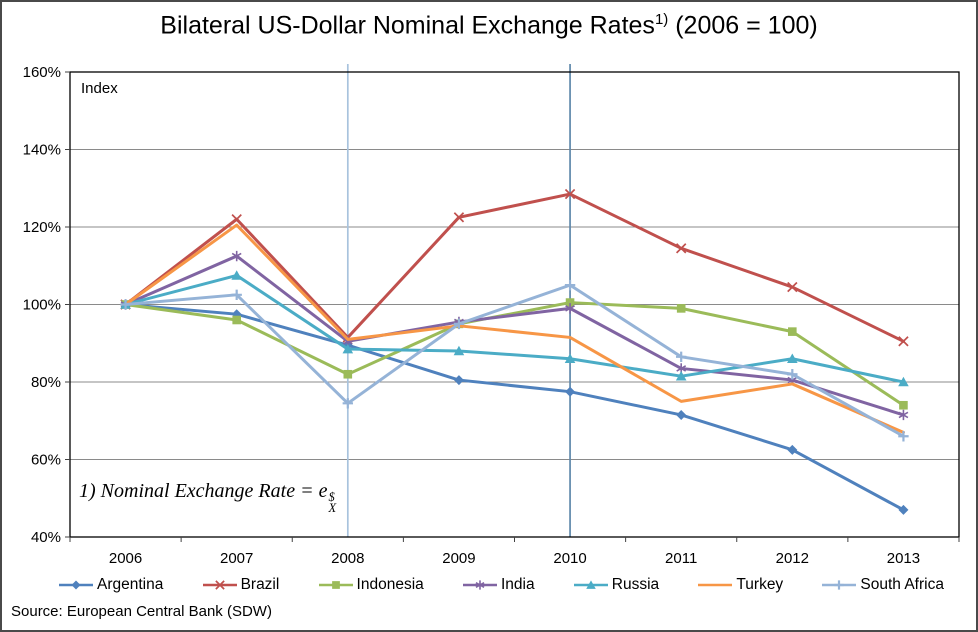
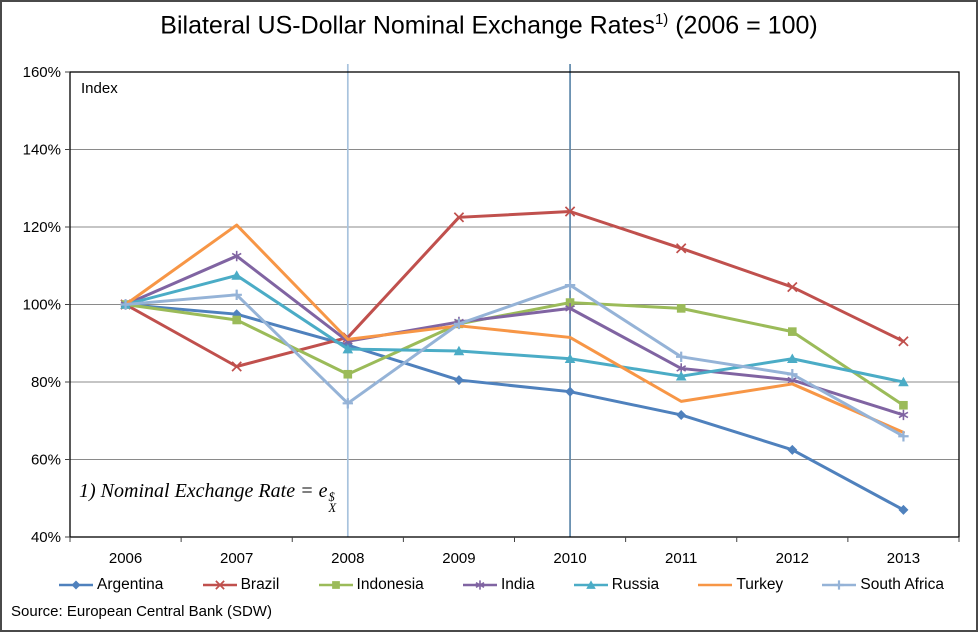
Brazil/2007: 122% -> 84%
Brazil/2010: 128% -> 124%
